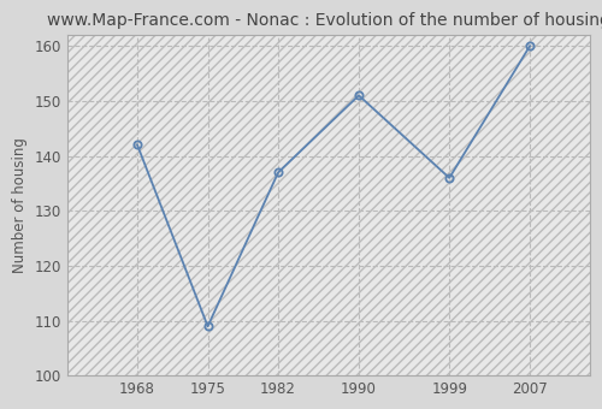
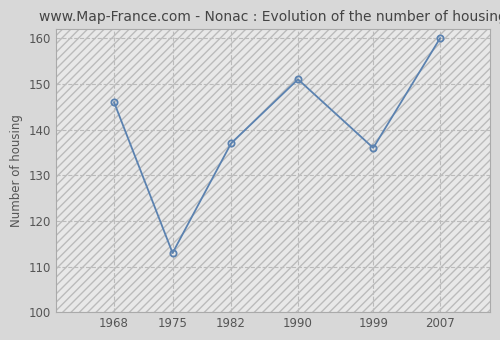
1968: 142 -> 146
1975: 109 -> 113
